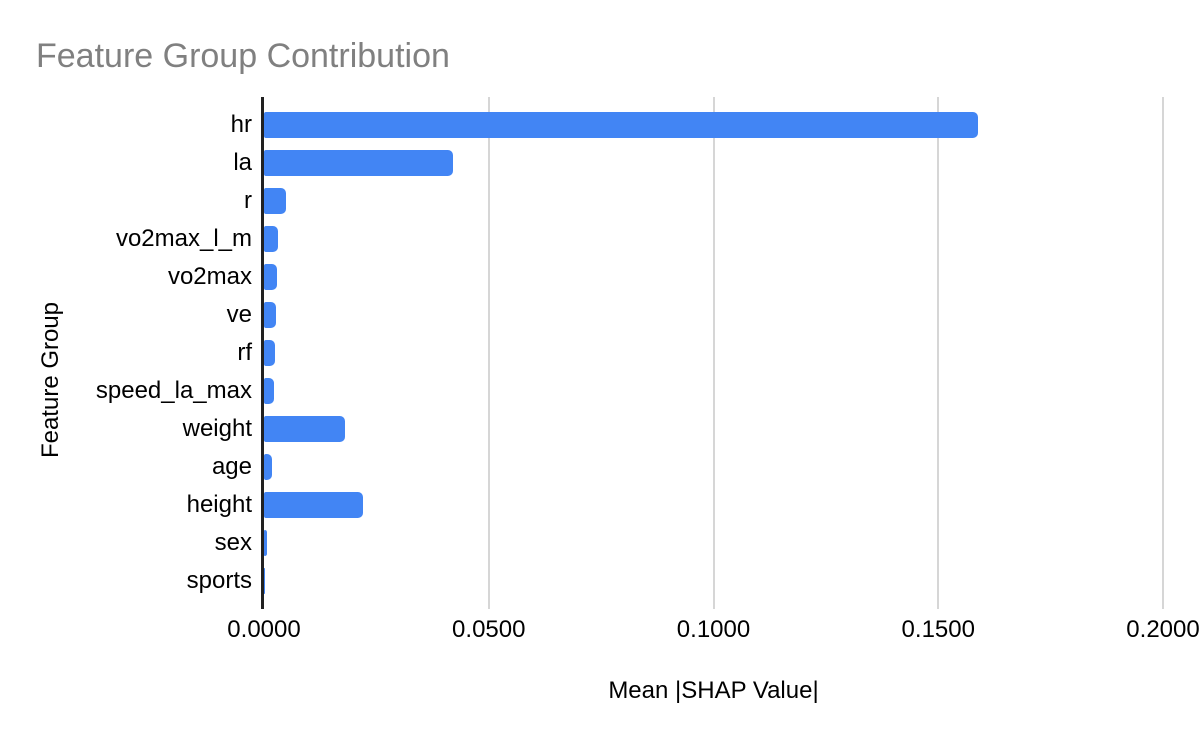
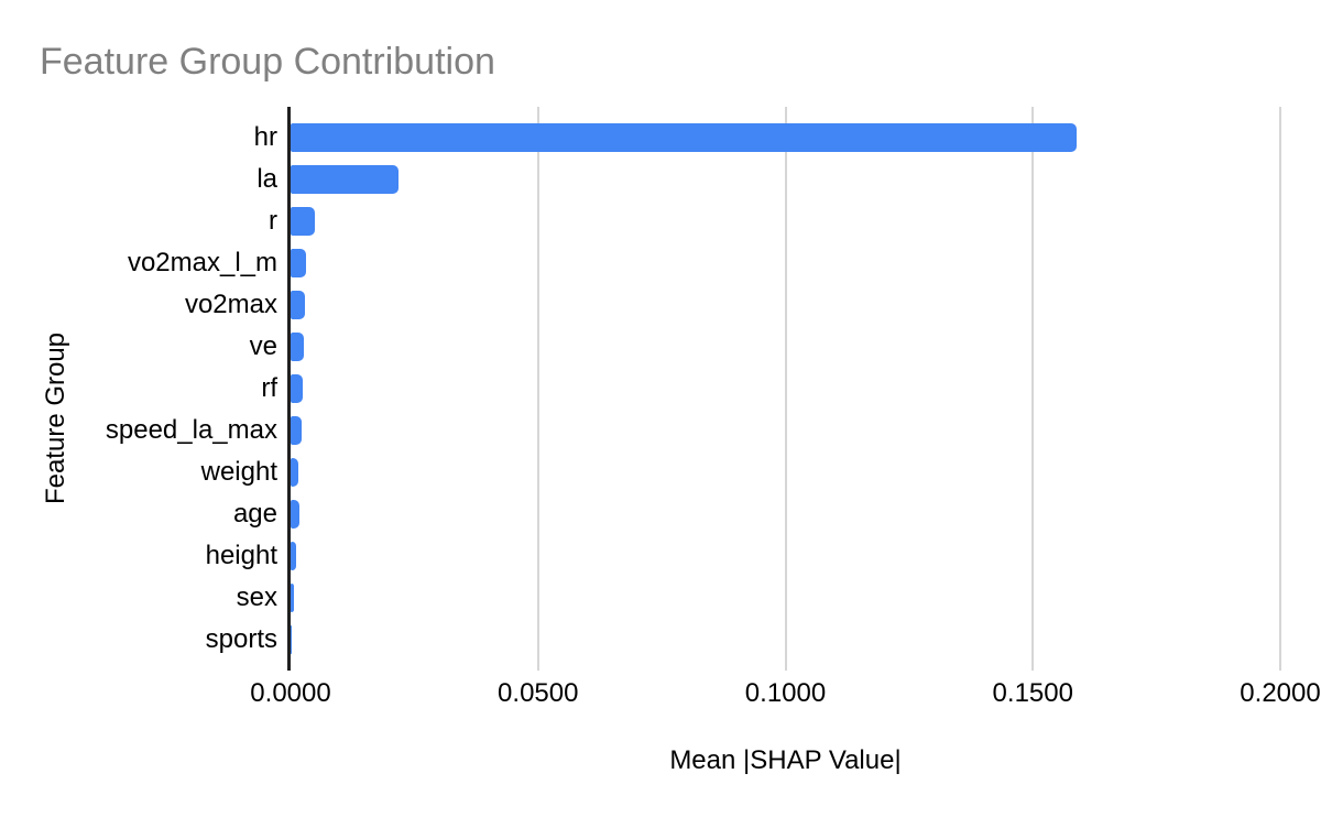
la: 0.042 -> 0.022
weight: 0.018 -> 0.002
height: 0.022 -> 0.001
